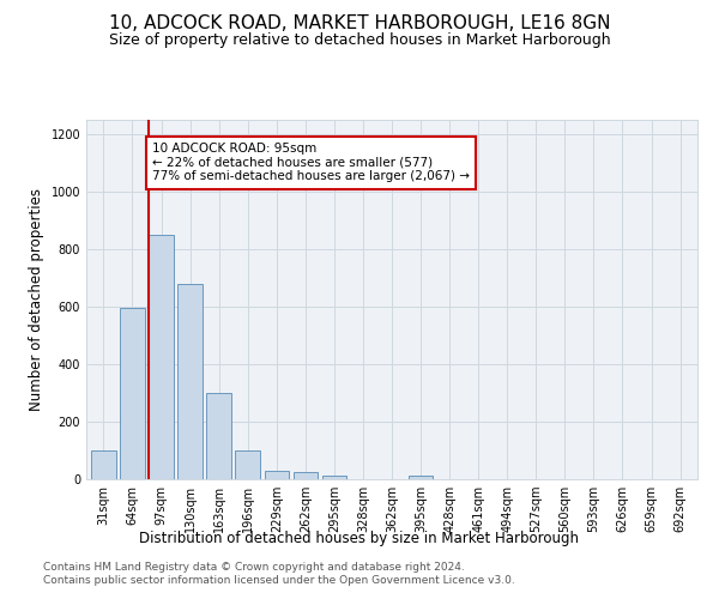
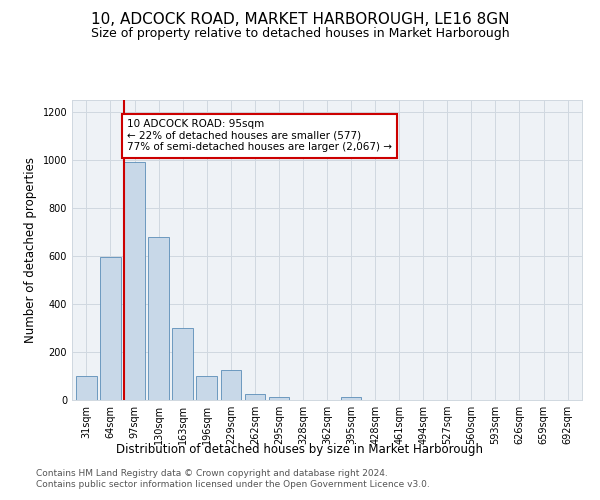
97sqm: 848 -> 990
229sqm: 30 -> 125
